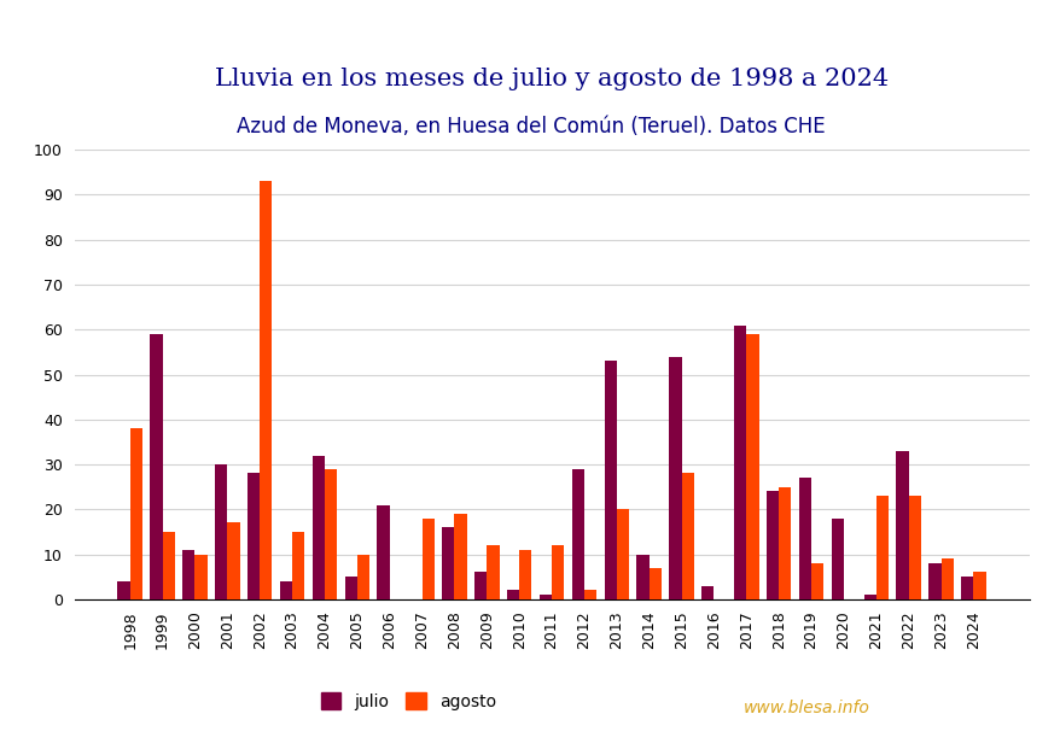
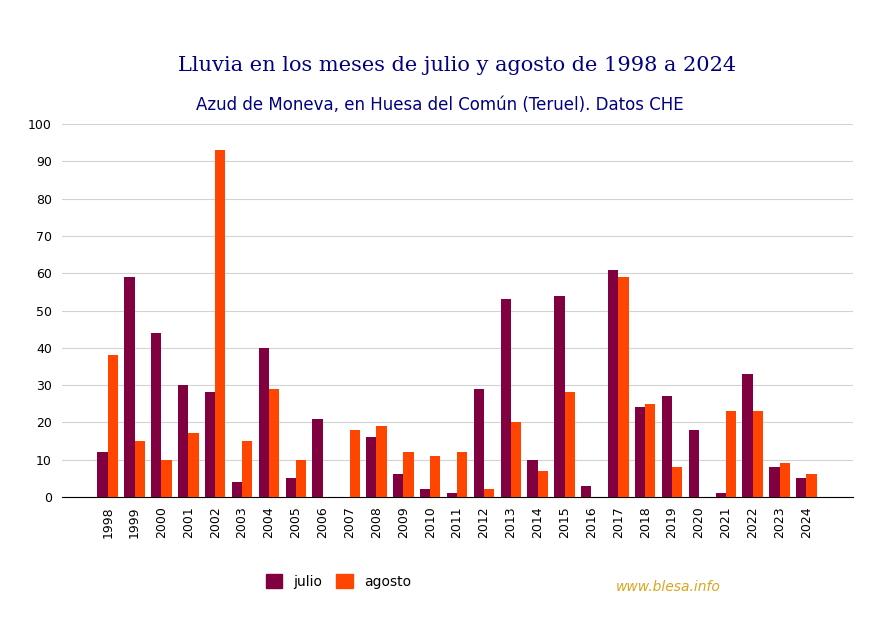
julio/1998: 4 -> 12
julio/2000: 11 -> 44
julio/2004: 32 -> 40
